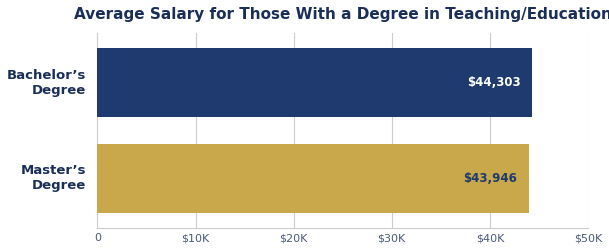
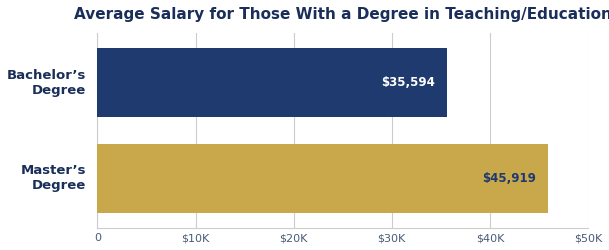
Bachelor’s Degree: $44,303 -> $35,594
Master’s Degree: $43,946 -> $45,919
